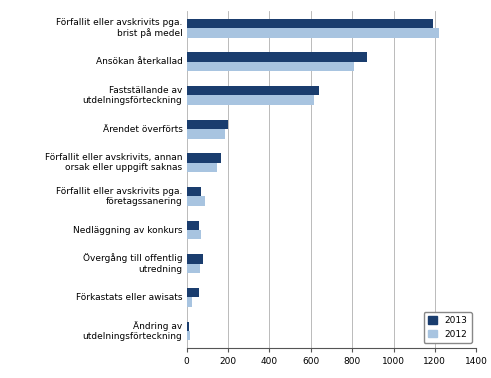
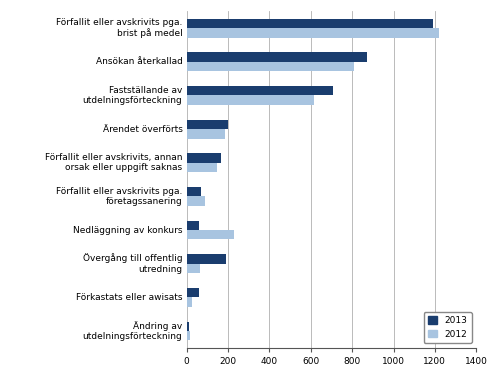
2013/Fastställande av utdelningsförteckning: 640 -> 710
2012/Nedläggning av konkurs: 72 -> 230
2013/Övergång till offentlig utredning: 78 -> 190
